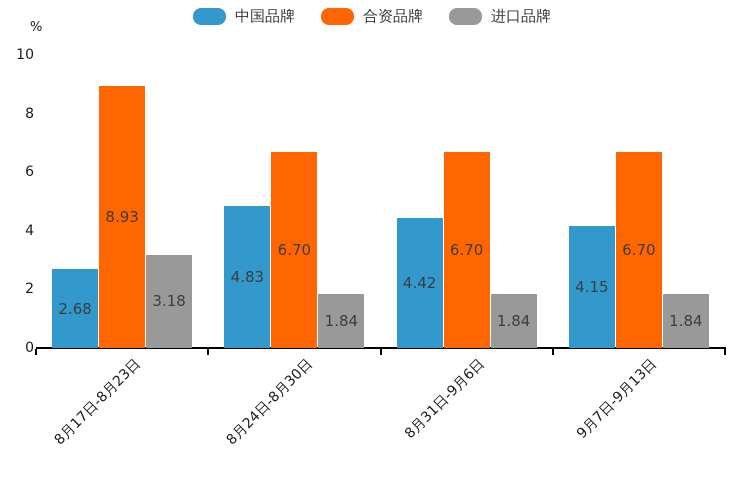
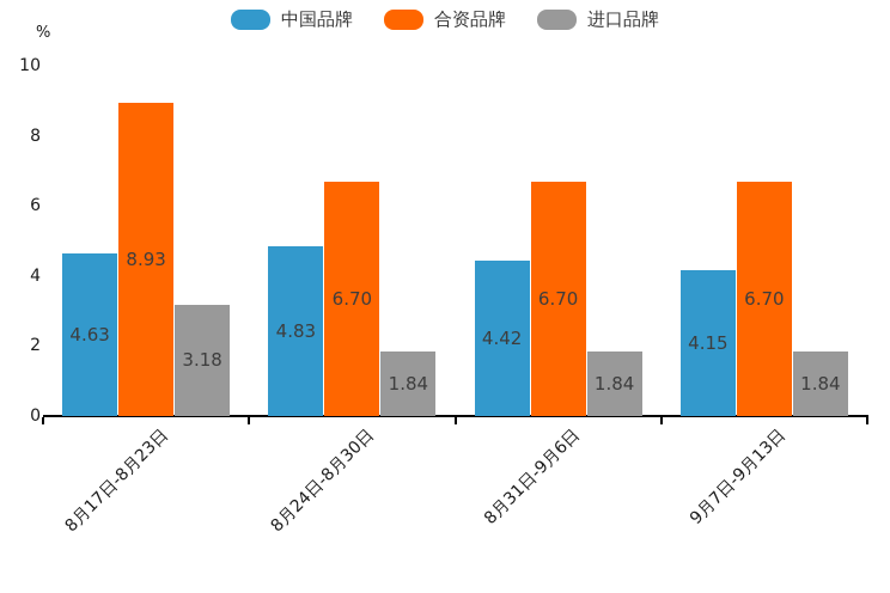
中国品牌/8月17日-8月23日: 2.68 -> 4.63
